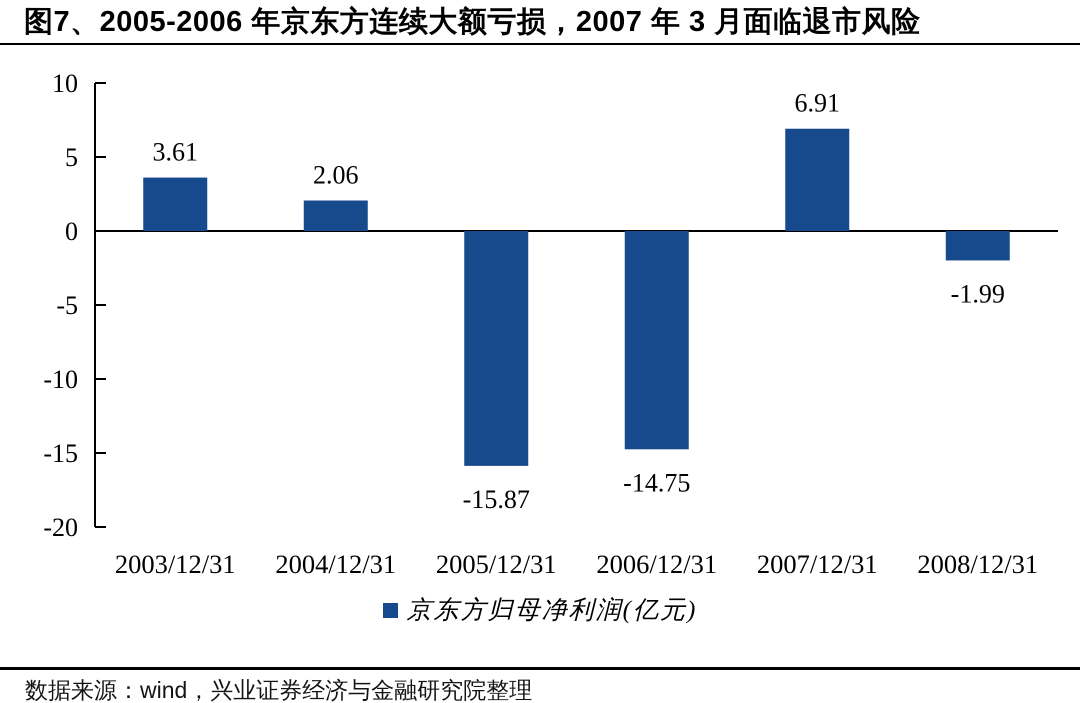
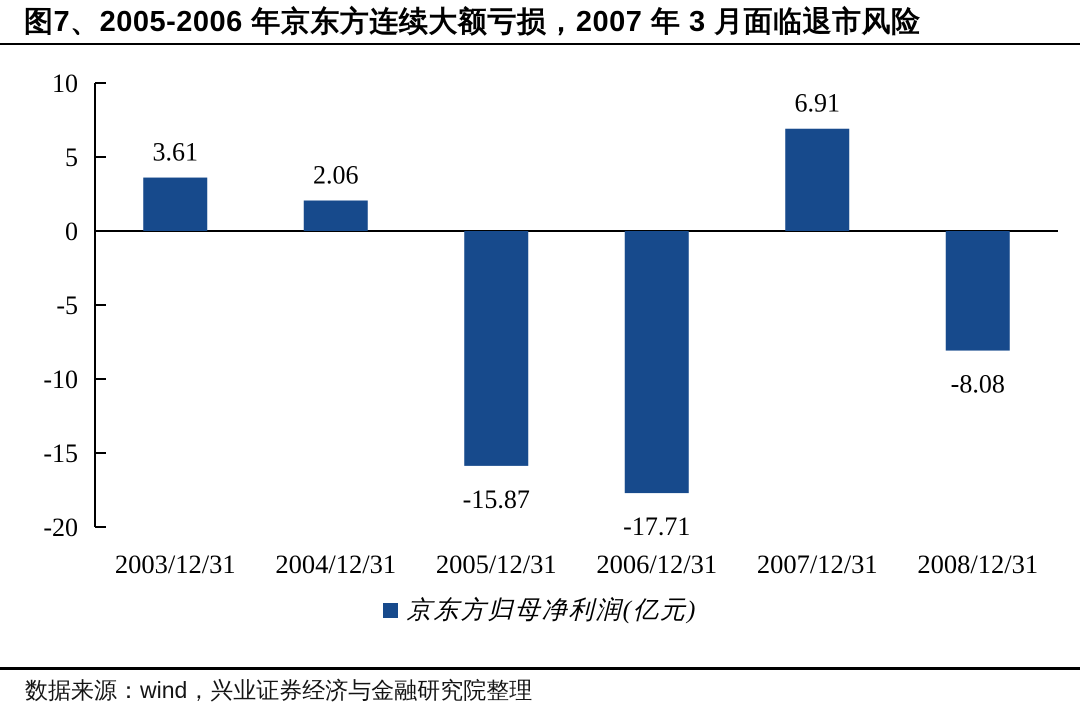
2006/12/31: -14.75 -> -17.71
2008/12/31: -1.99 -> -8.08
